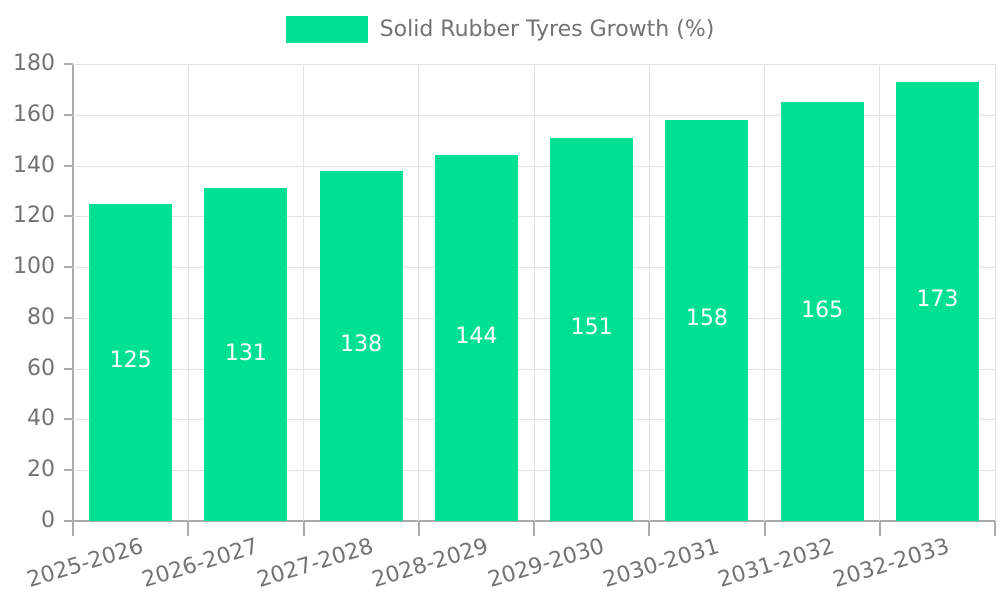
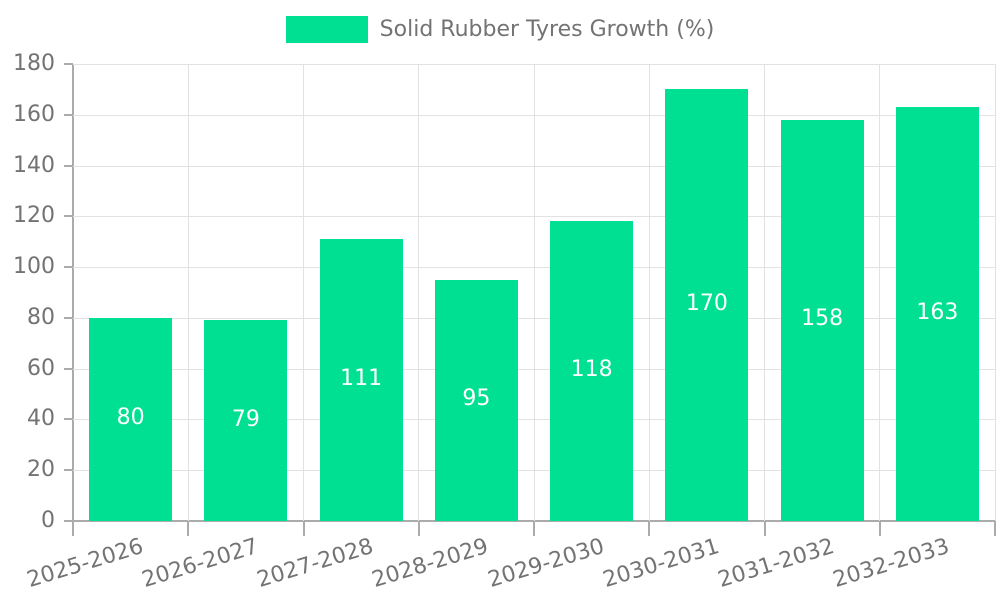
2025-2026: 125 -> 80
2026-2027: 131 -> 79
2027-2028: 138 -> 111
2028-2029: 144 -> 95
2029-2030: 151 -> 118
2030-2031: 158 -> 170
2031-2032: 165 -> 158
2032-2033: 173 -> 163
